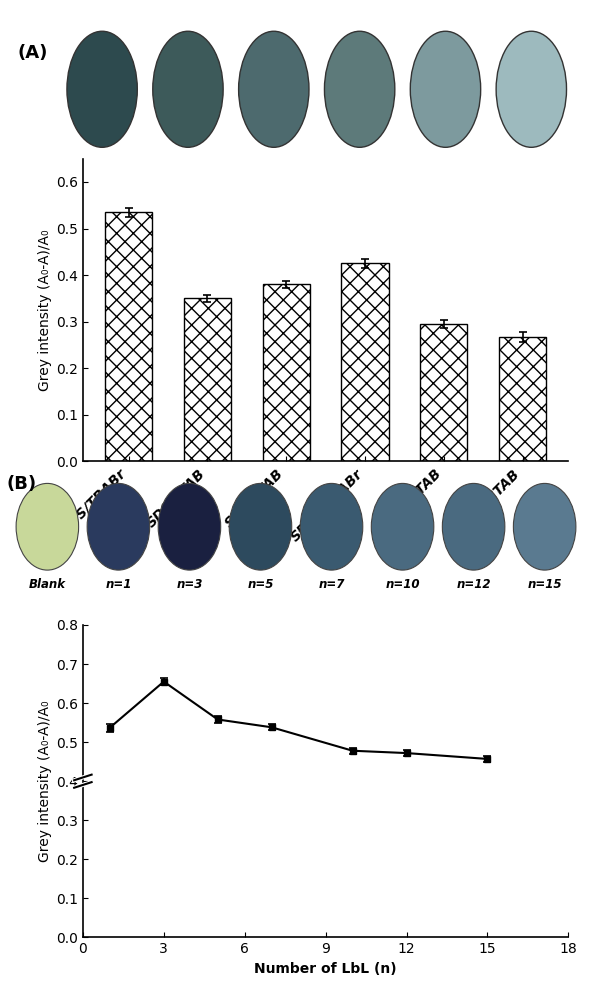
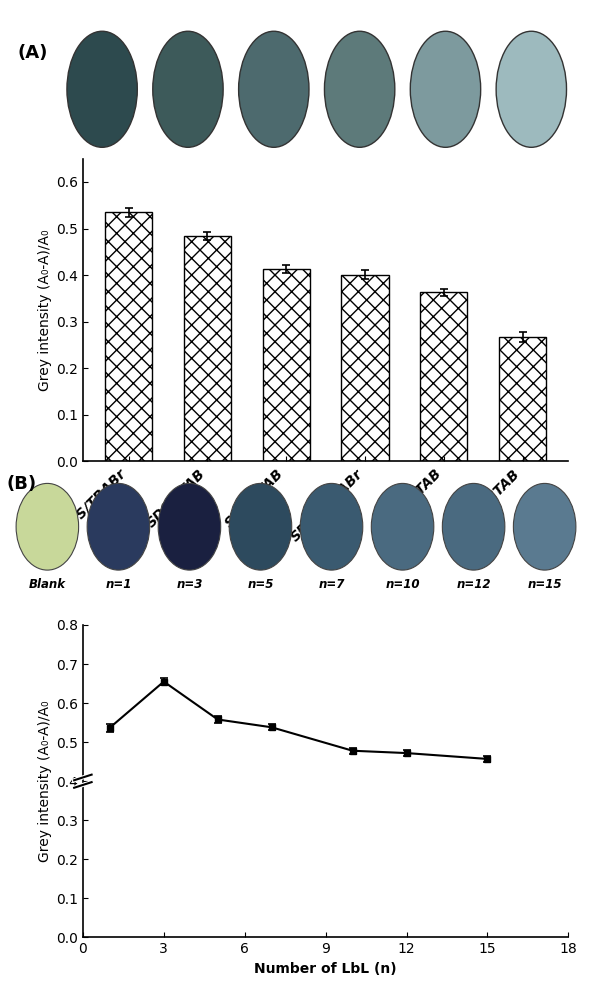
SDS/TTAB: 0.350 -> 0.484
SDS/CTAB: 0.380 -> 0.413
SDBS/TBABr: 0.425 -> 0.401
SDBS/TTAB: 0.295 -> 0.363
